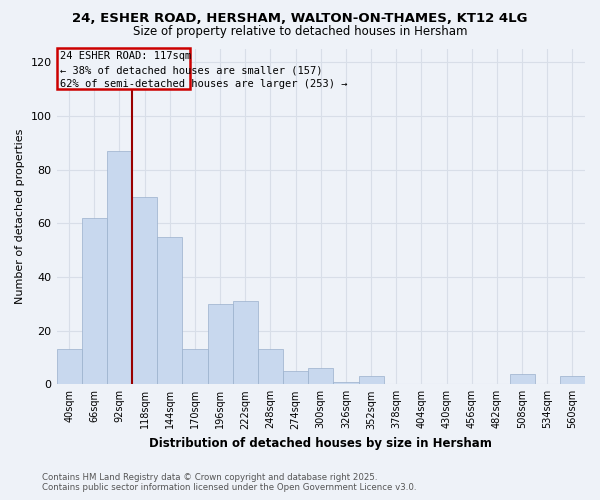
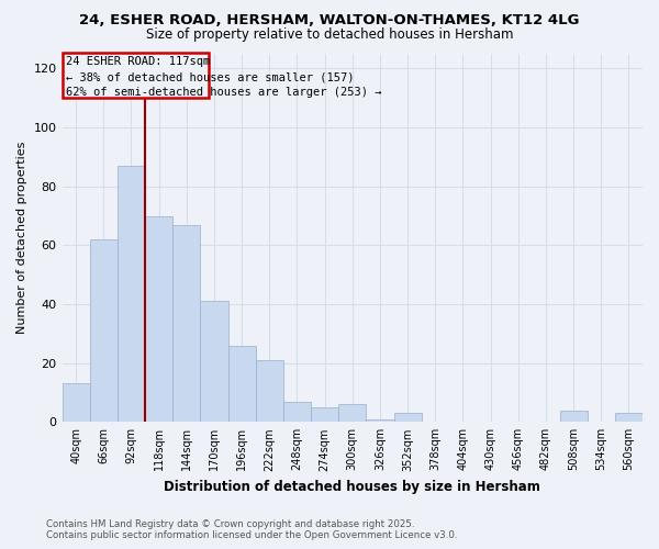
144sqm: 55 -> 67
170sqm: 13 -> 41
196sqm: 30 -> 26
222sqm: 31 -> 21
248sqm: 13 -> 7
